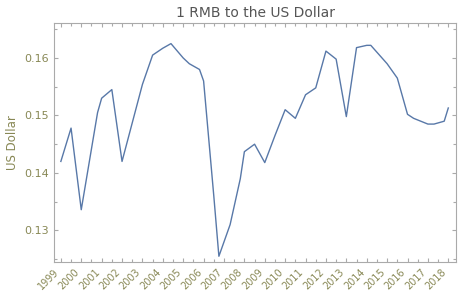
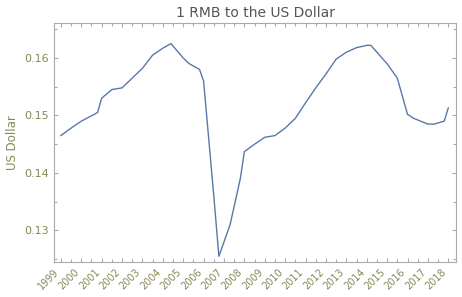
1999: 0.1420 -> 0.1465
2000: 0.1336 -> 0.1490
2002: 0.1420 -> 0.1548
2003: 0.1554 -> 0.1582
2009: 0.1418 -> 0.1462
2010: 0.1510 -> 0.1478
2011: 0.1536 -> 0.1522
2012: 0.1612 -> 0.1572
2013: 0.1498 -> 0.1610
